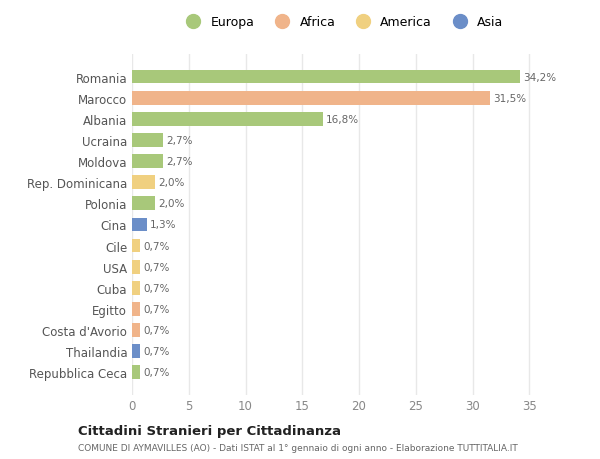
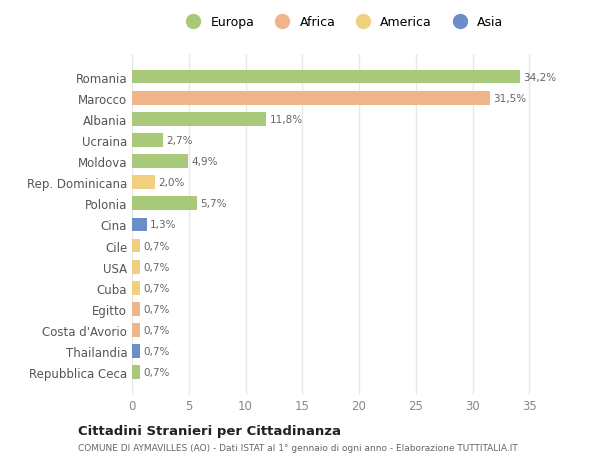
Albania: 16,8% -> 11,8%
Moldova: 2,7% -> 4,9%
Polonia: 2,0% -> 5,7%
